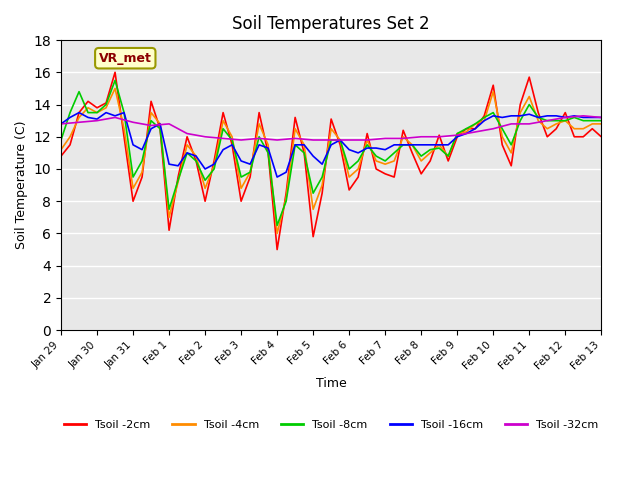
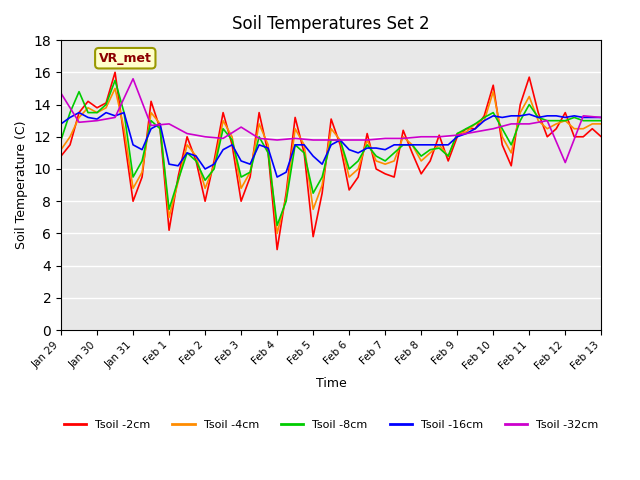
Tsoil -32cm/Jan 29: 12.8 -> 14.7
Tsoil -32cm/Jan 31: 12.9 -> 15.6
Tsoil -32cm/Feb 3: 11.8 -> 12.6
Tsoil -32cm/Feb 12: 13.2 -> 10.4
